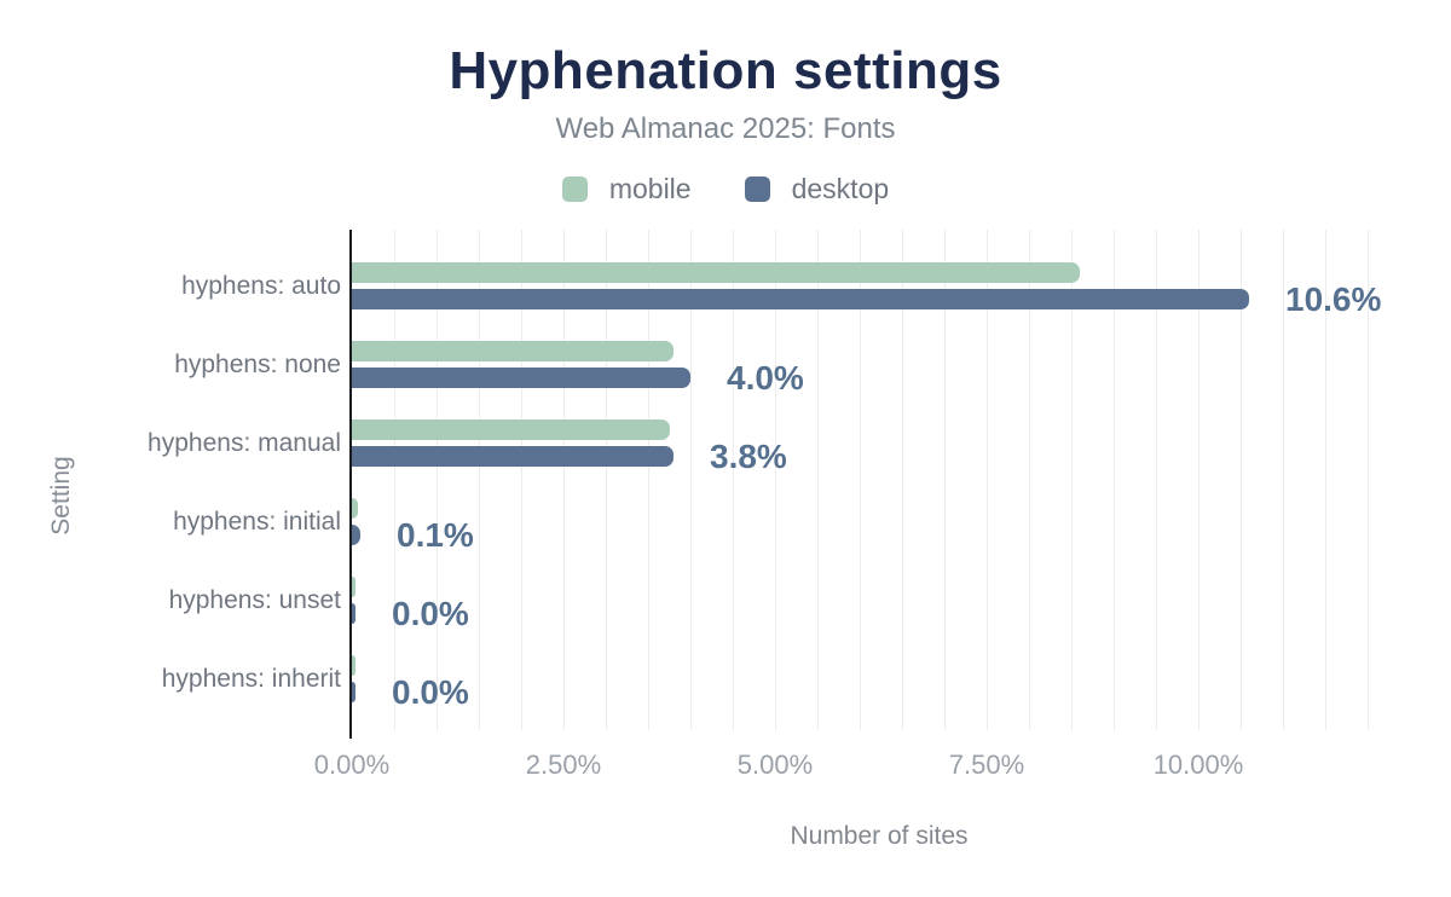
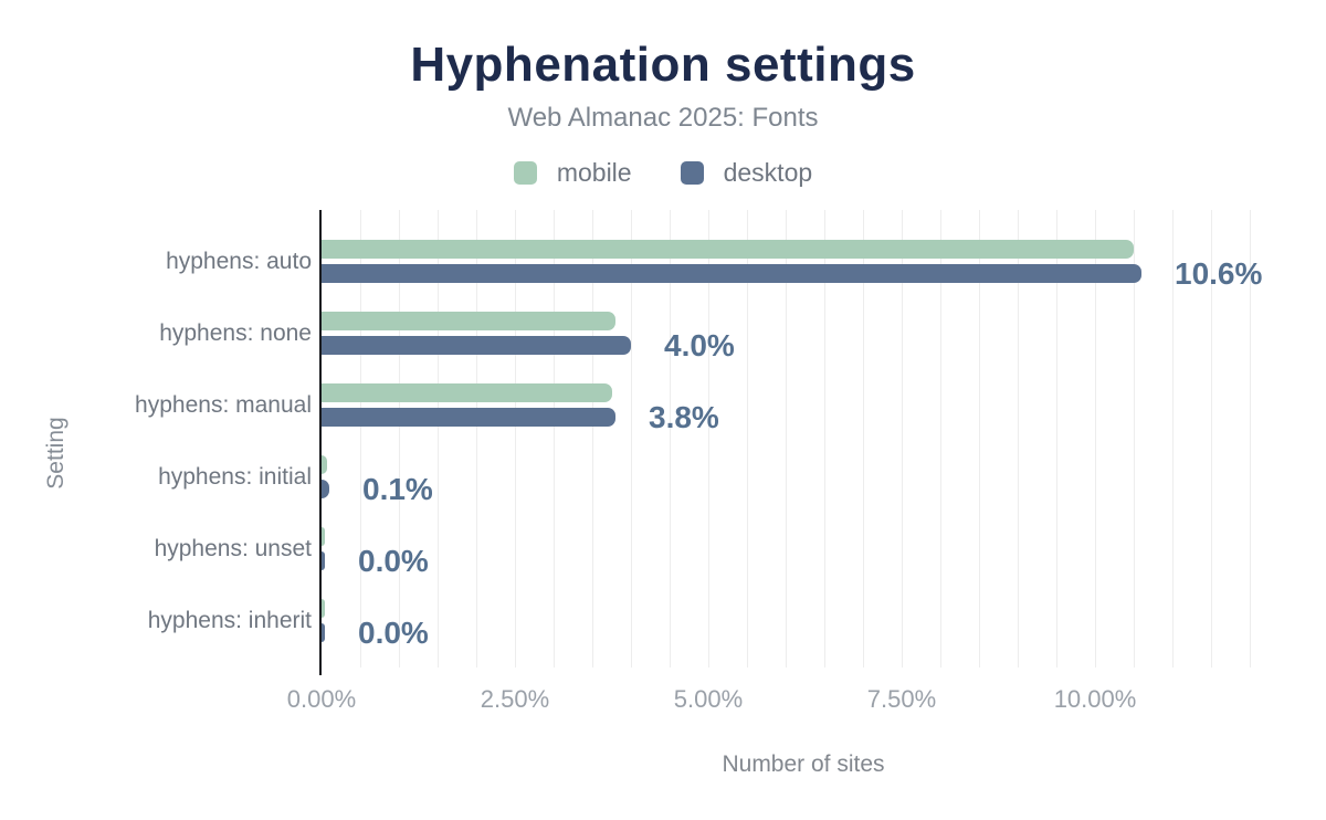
mobile/hyphens: auto: 8.6% -> 10.5%
